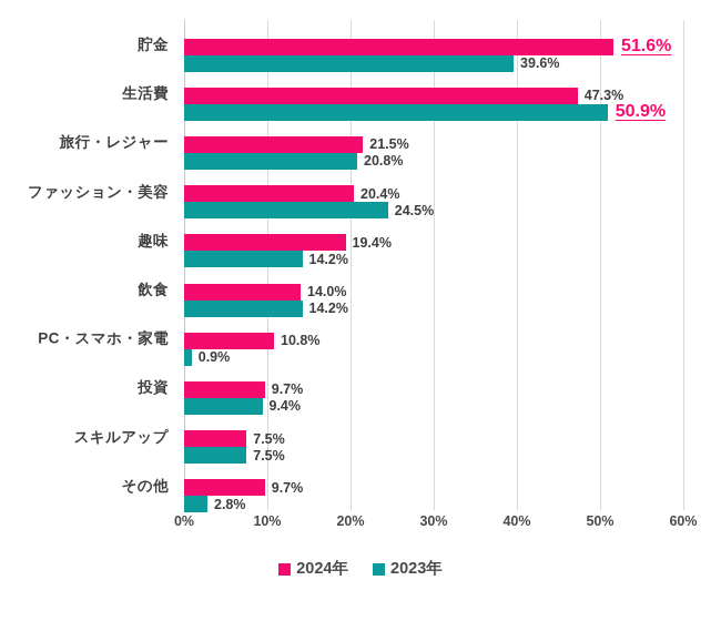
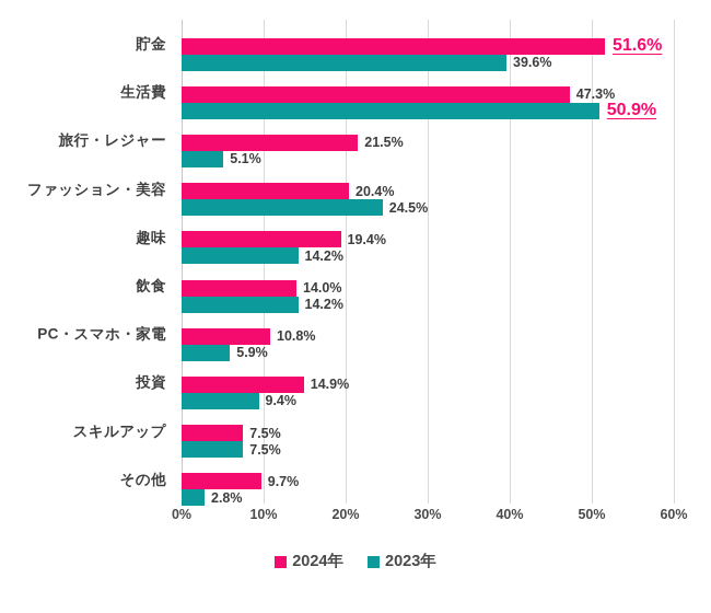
2023年/旅行・レジャー: 20.8% -> 5.1%
2023年/PC・スマホ・家電: 0.9% -> 5.9%
2024年/投資: 9.7% -> 14.9%
